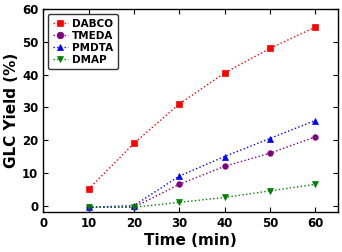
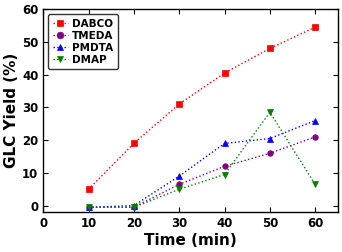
DMAP/30: 1.0 -> 5.0
PMDTA/40: 15.0 -> 19.0
DMAP/40: 2.5 -> 9.5
DMAP/50: 4.5 -> 28.5
